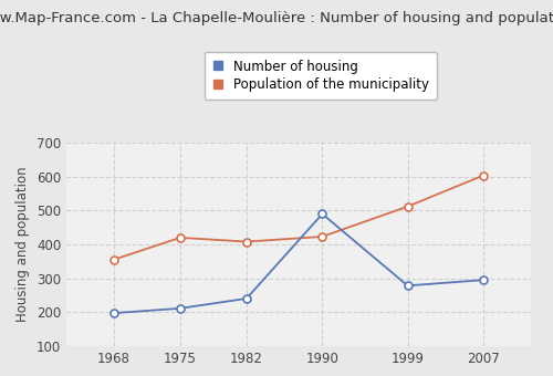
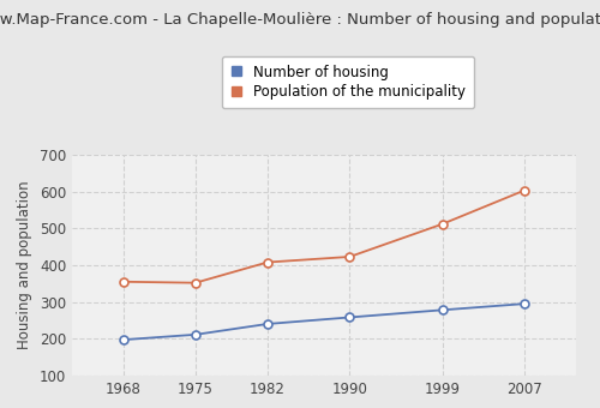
Population of the municipality/1975: 420 -> 352
Number of housing/1990: 490 -> 258
